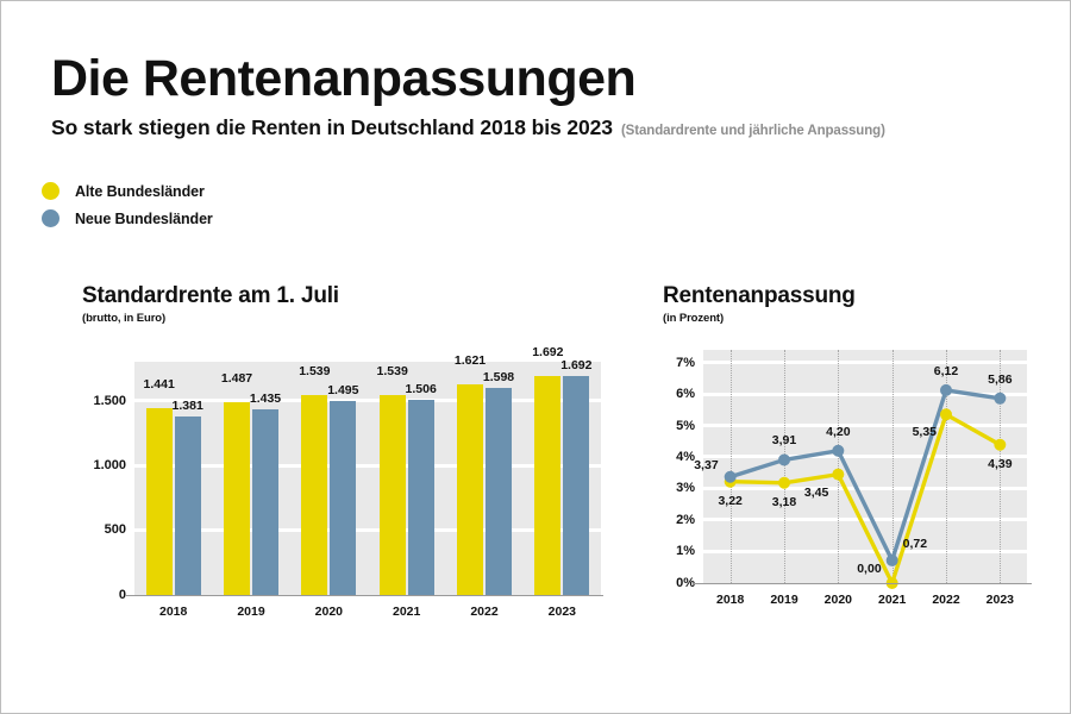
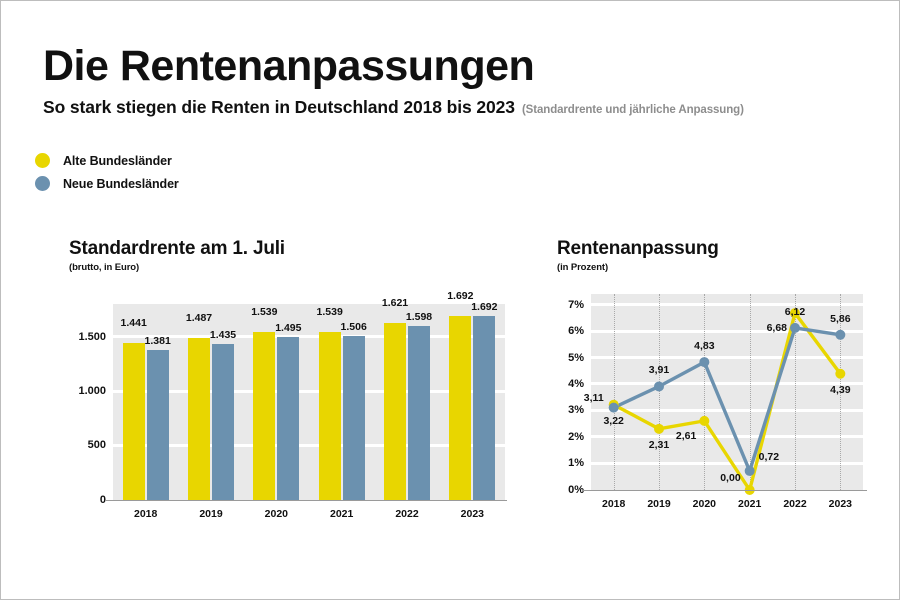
Rentenanpassung/Neue Bundesländer/2018: 3,37 -> 3,11
Rentenanpassung/Alte Bundesländer/2019: 3,18 -> 2,31
Rentenanpassung/Alte Bundesländer/2020: 3,45 -> 2,61
Rentenanpassung/Neue Bundesländer/2020: 4,20 -> 4,83
Rentenanpassung/Alte Bundesländer/2022: 5,35 -> 6,68
